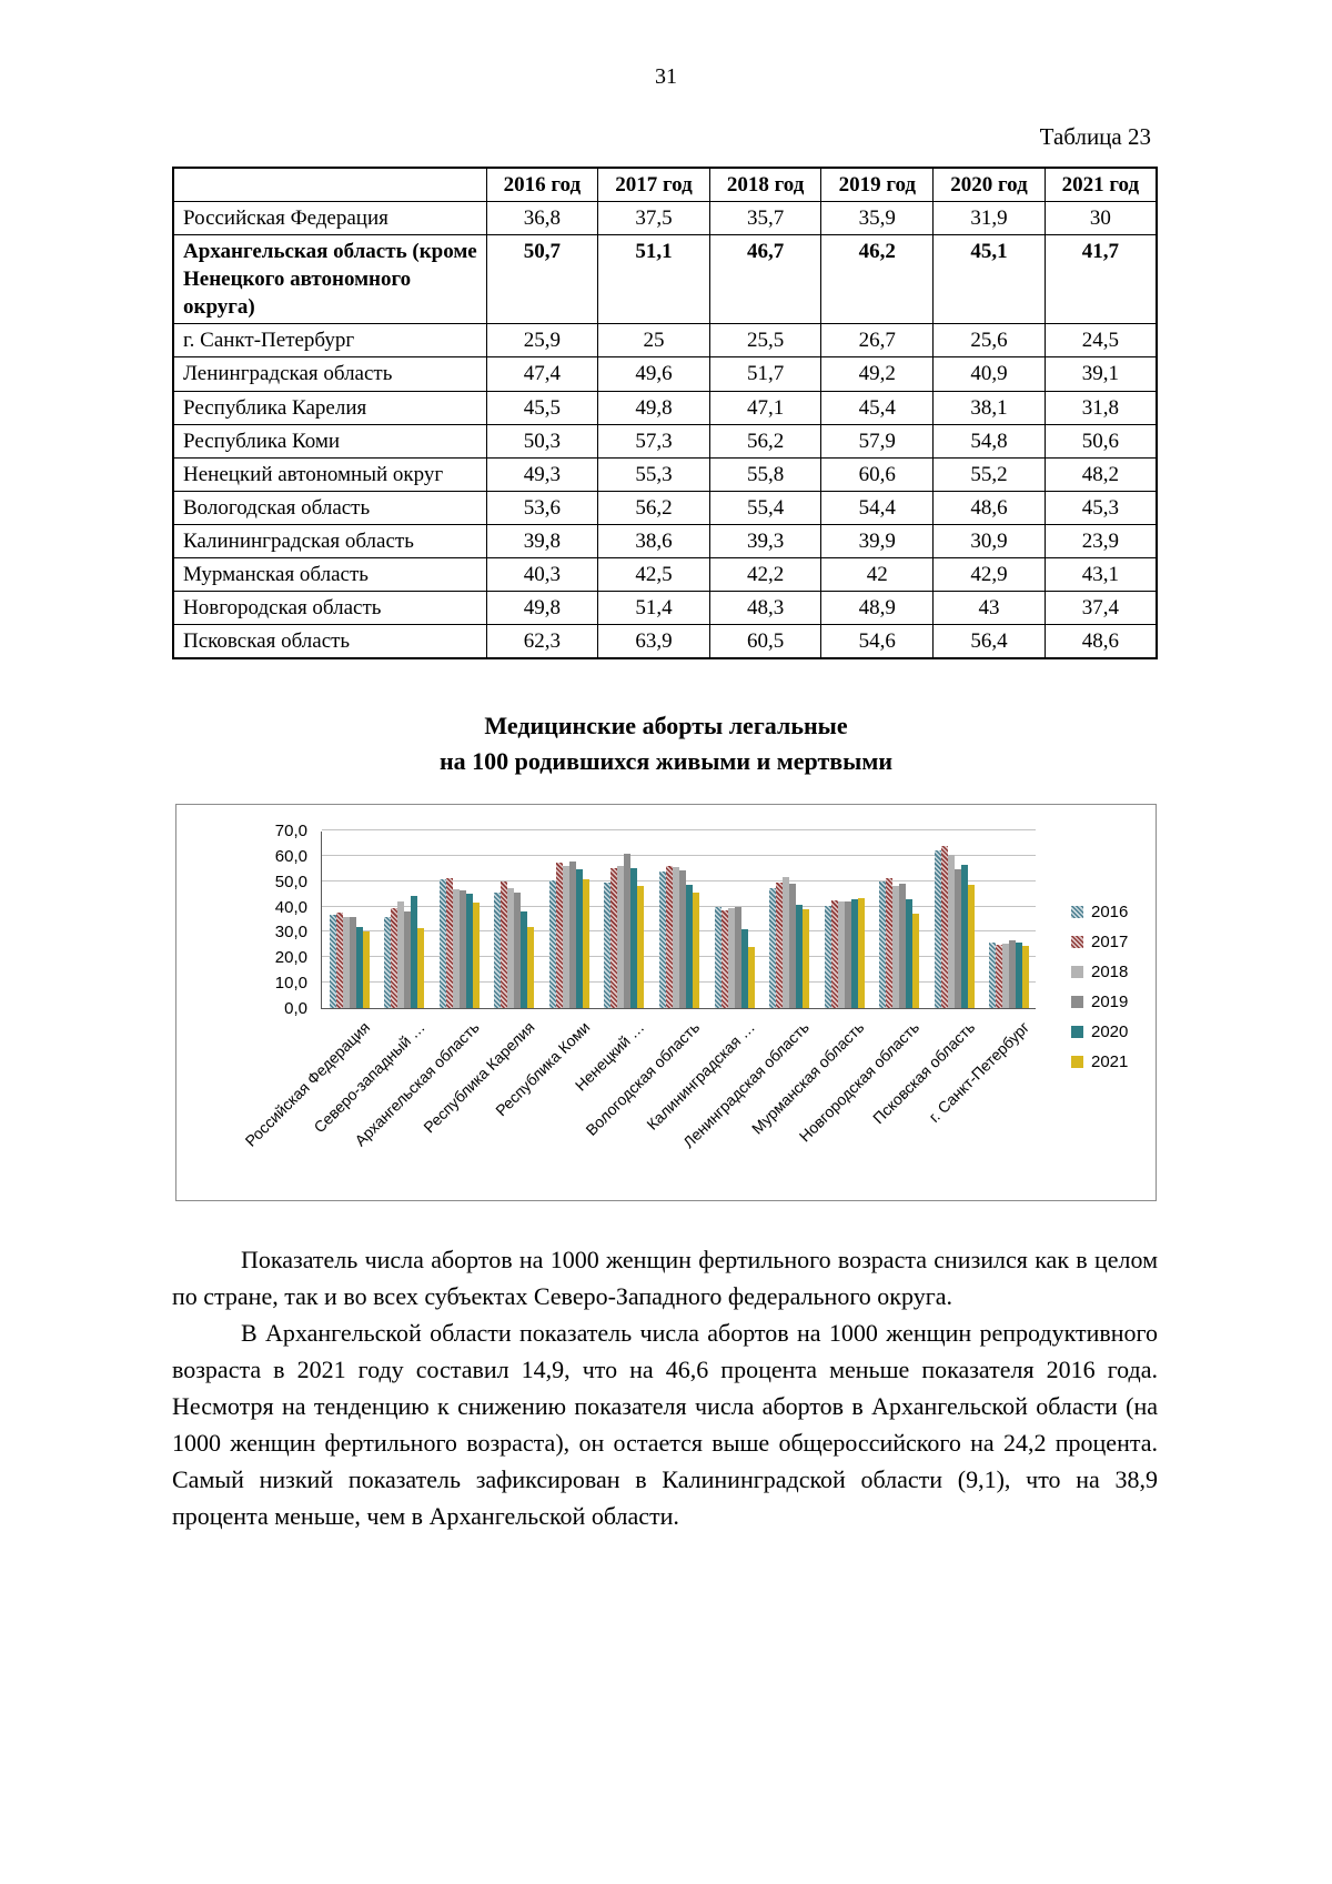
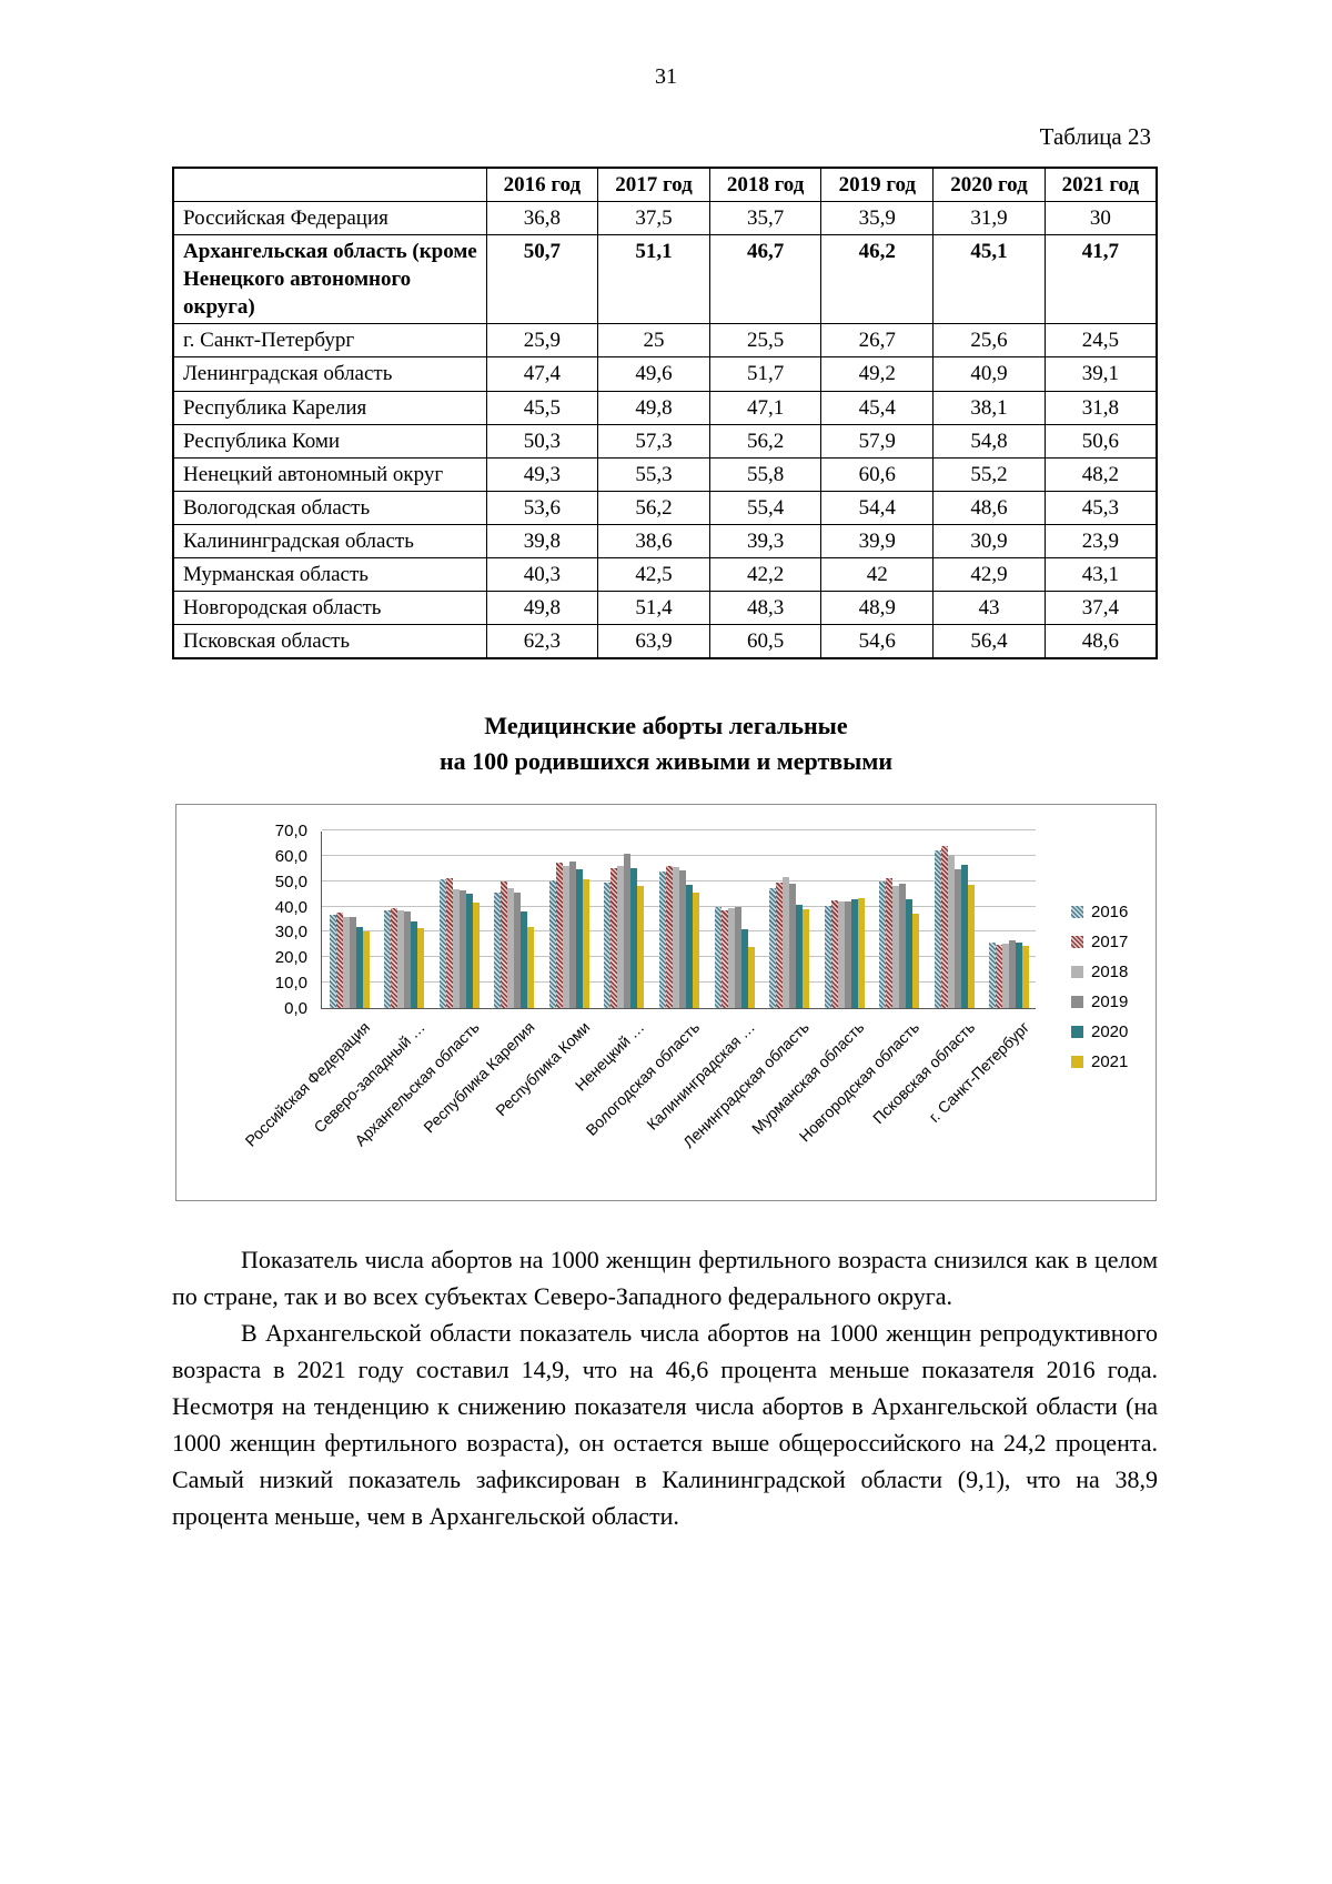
2016/Северо-западный …: 36 -> 38
2018/Северо-западный …: 42 -> 38
2020/Северо-западный …: 44 -> 34
